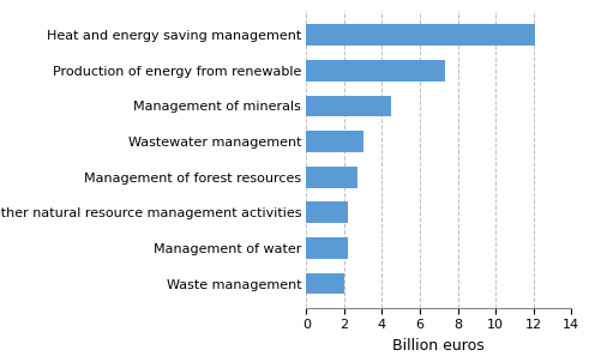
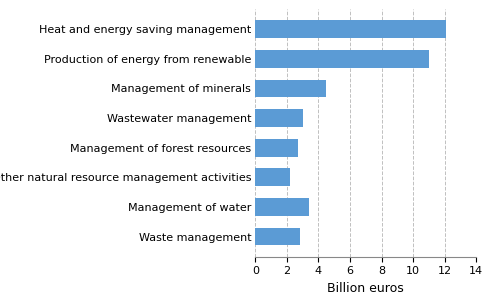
Production of energy from renewable: 7.3 -> 11.0
Management of water: 2.2 -> 3.4
Waste management: 2.0 -> 2.8
